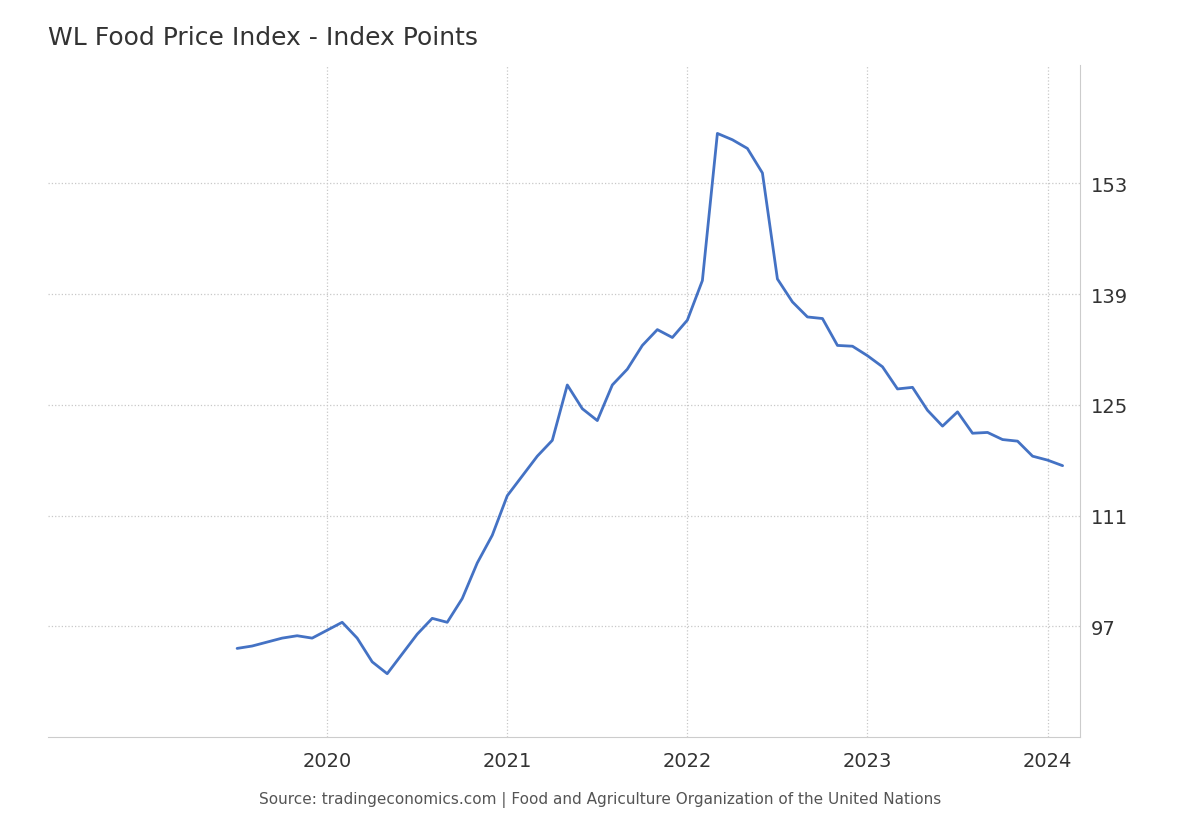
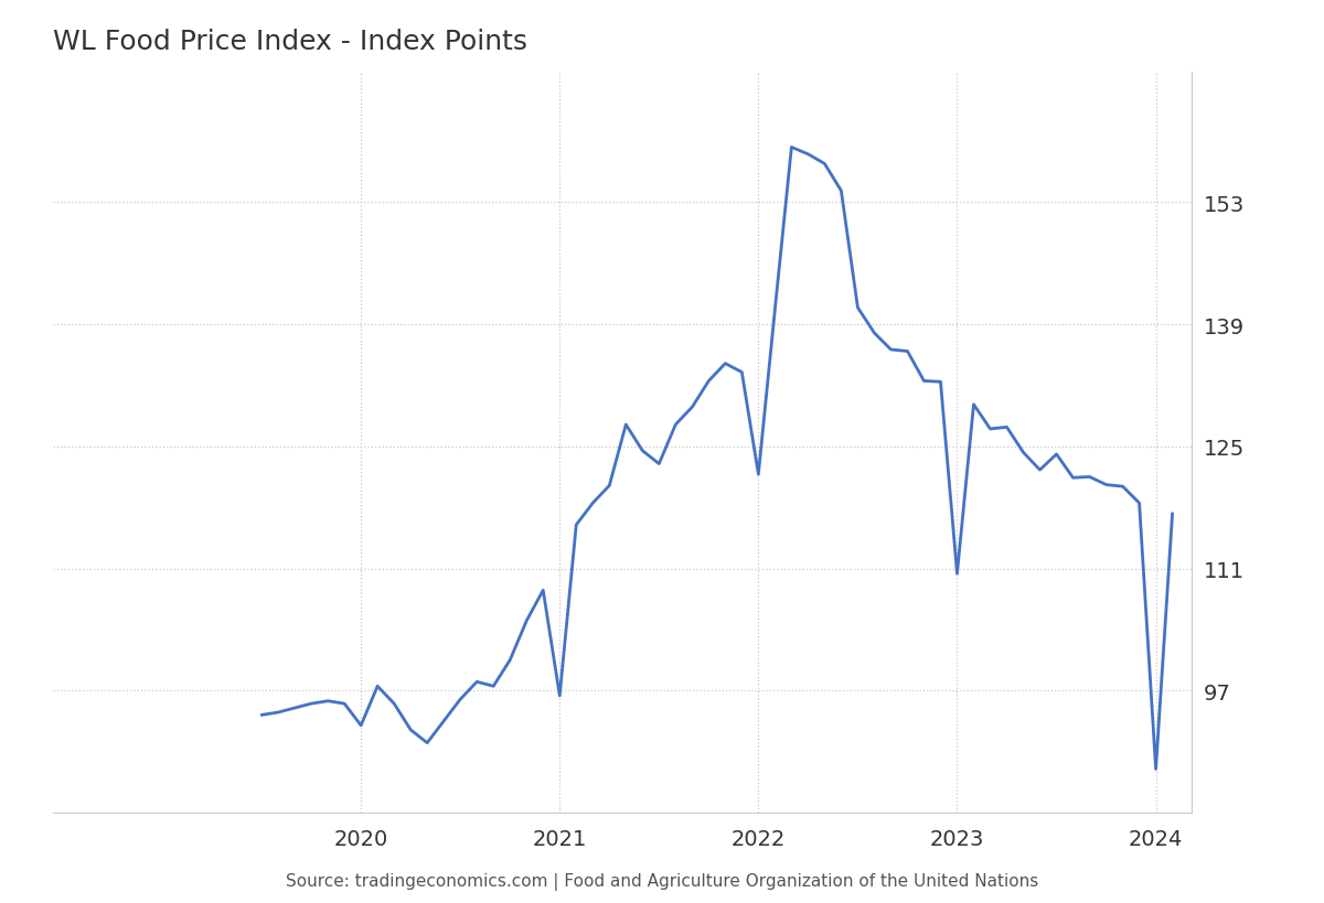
2020: 96.5 -> 93.0
2021: 113.5 -> 96.4
2022: 135.7 -> 121.8
2023: 131.2 -> 110.4
2024: 118.0 -> 88.0
